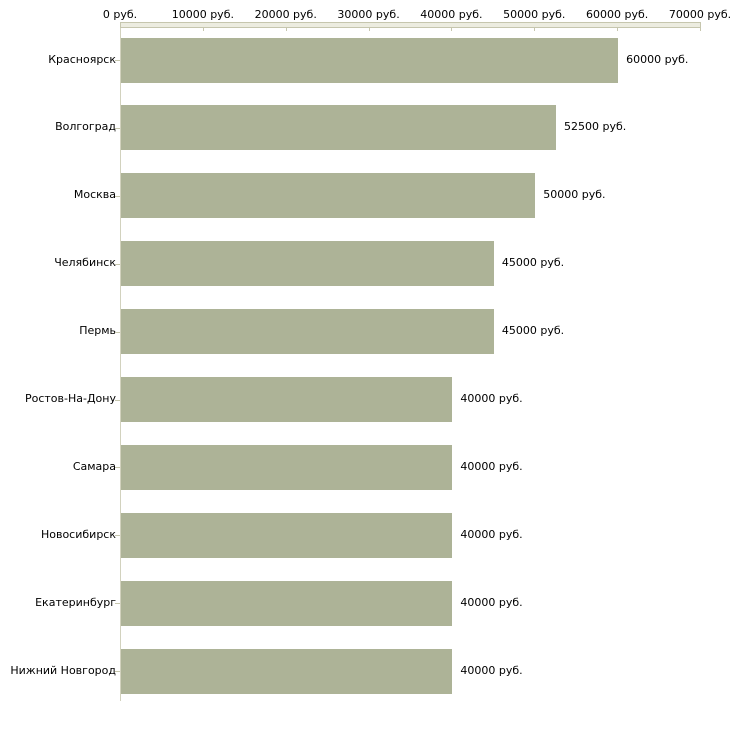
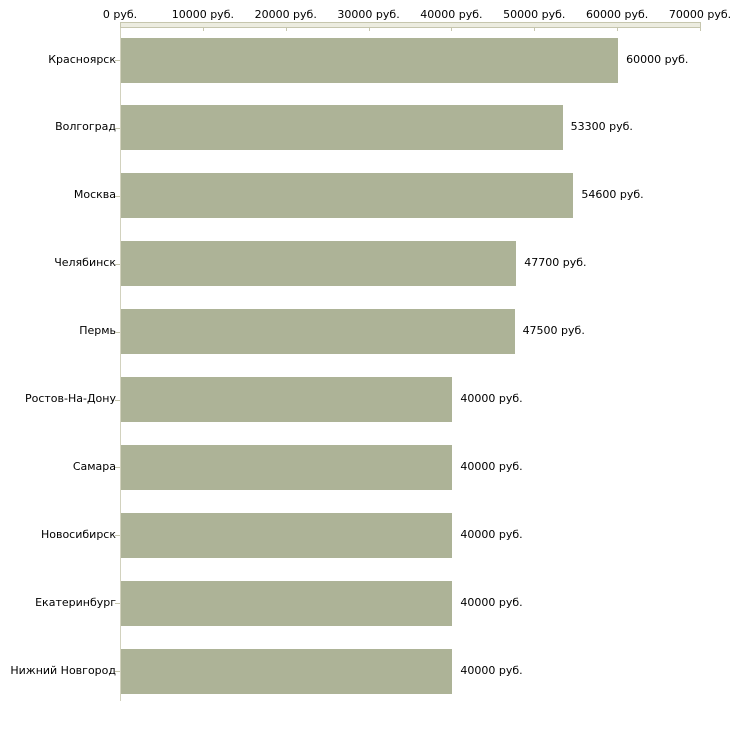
Волгоград: 52500 -> 53300
Москва: 50000 -> 54600
Челябинск: 45000 -> 47700
Пермь: 45000 -> 47500
